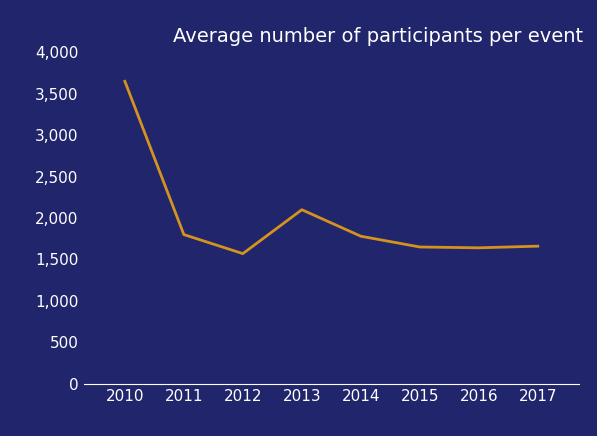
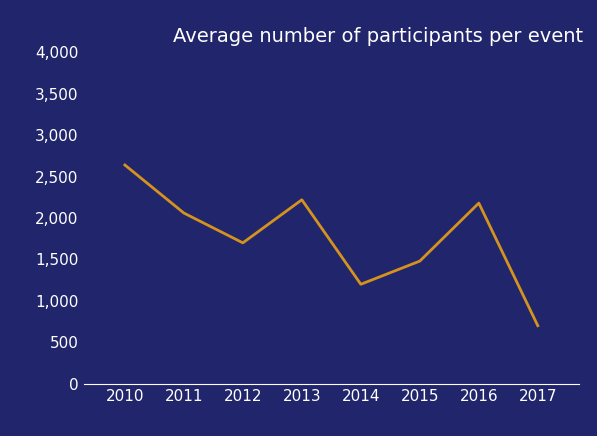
2010: 3,650 -> 2,640
2011: 1,800 -> 2,060
2012: 1,570 -> 1,700
2013: 2,100 -> 2,220
2014: 1,780 -> 1,200
2015: 1,650 -> 1,480
2016: 1,640 -> 2,180
2017: 1,660 -> 700
